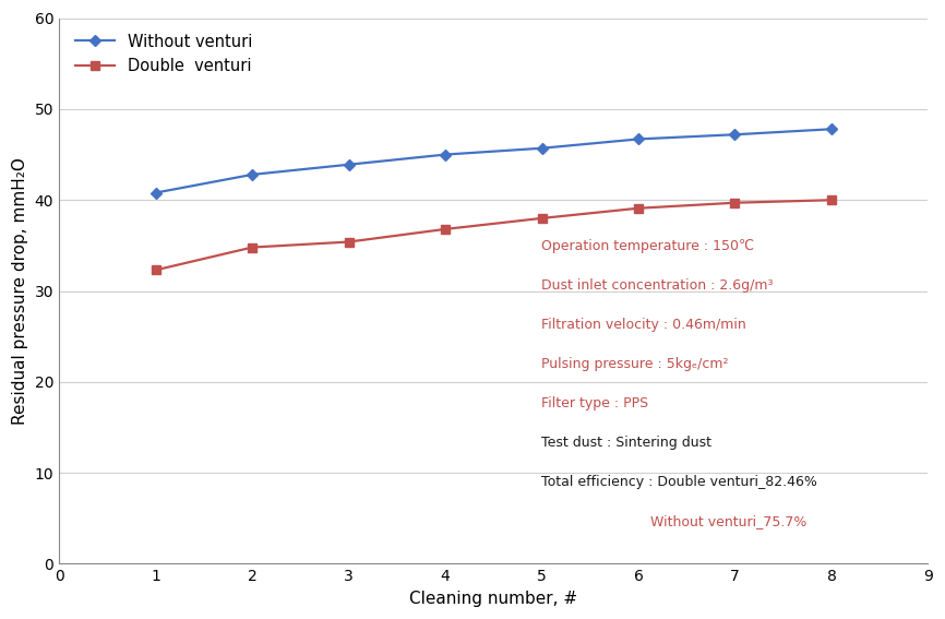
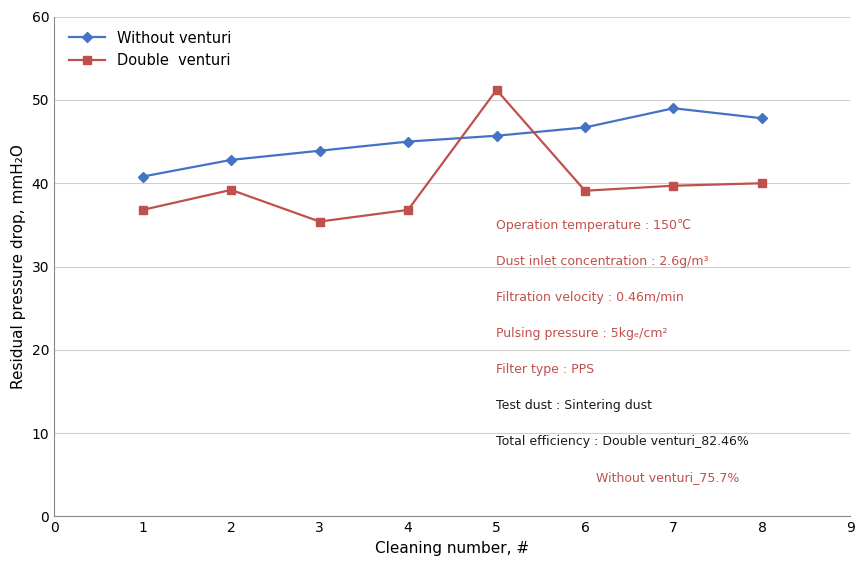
Double venturi/1: 32.3 -> 36.8
Double venturi/2: 34.8 -> 39.2
Double venturi/5: 38.0 -> 51.2
Without venturi/7: 47.2 -> 49.0
